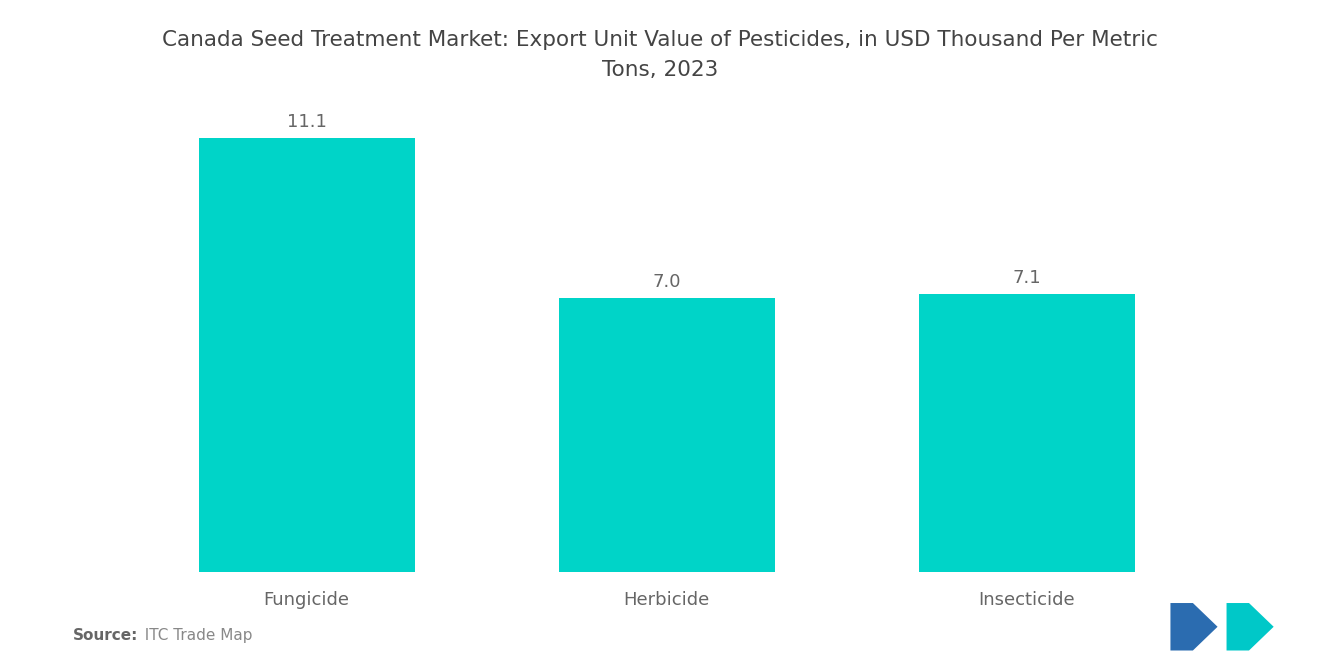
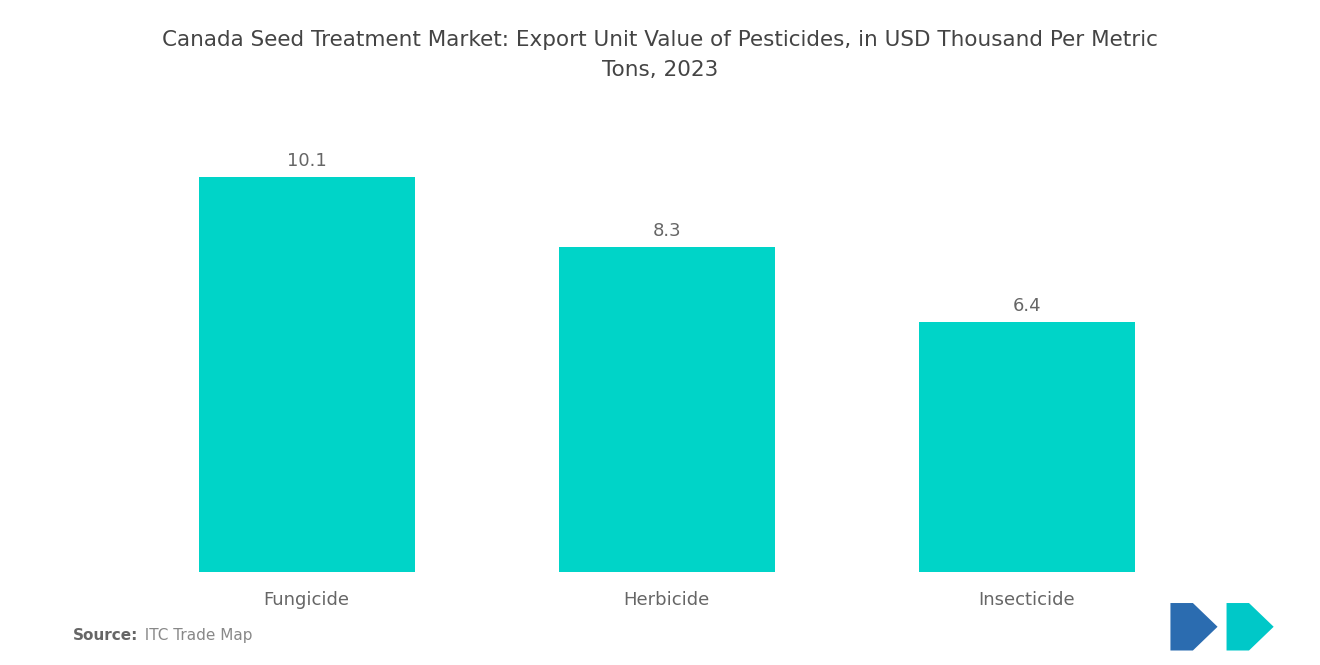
Fungicide: 11.1 -> 10.1
Herbicide: 7.0 -> 8.3
Insecticide: 7.1 -> 6.4
